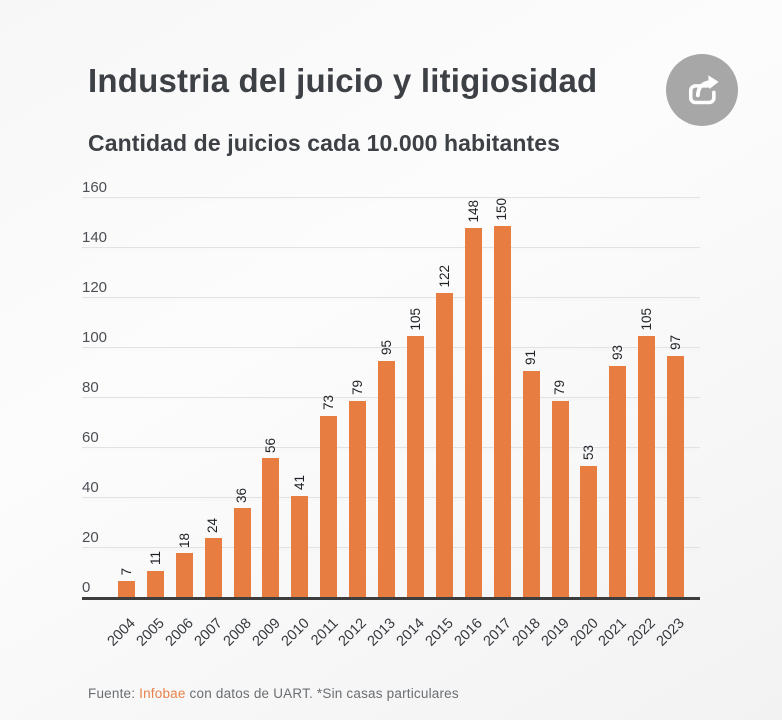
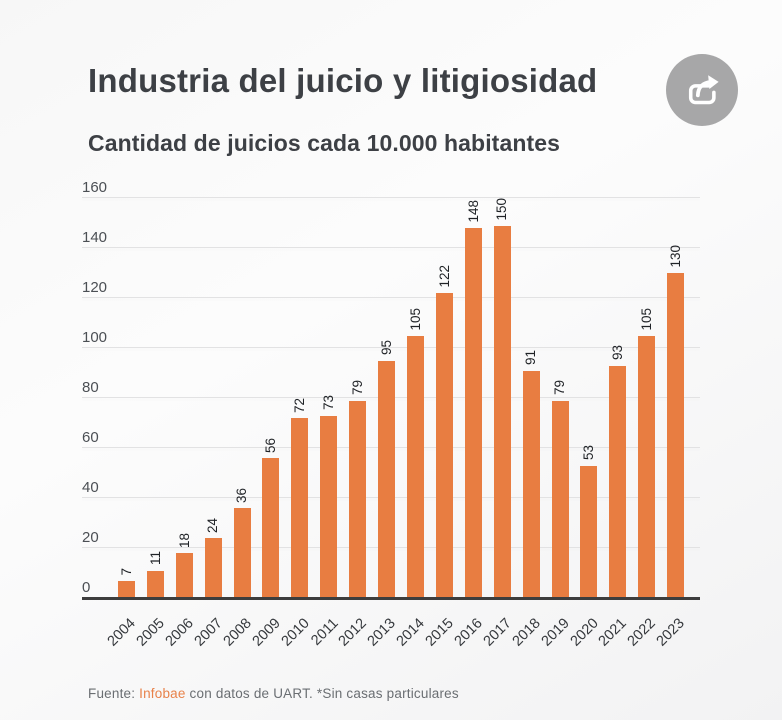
2010: 41 -> 72
2023: 97 -> 130
